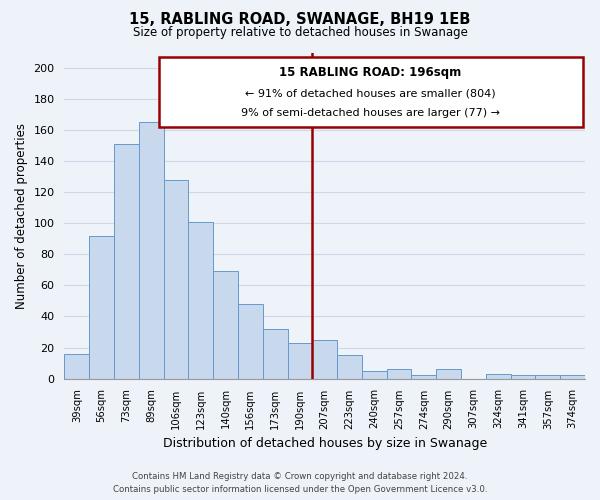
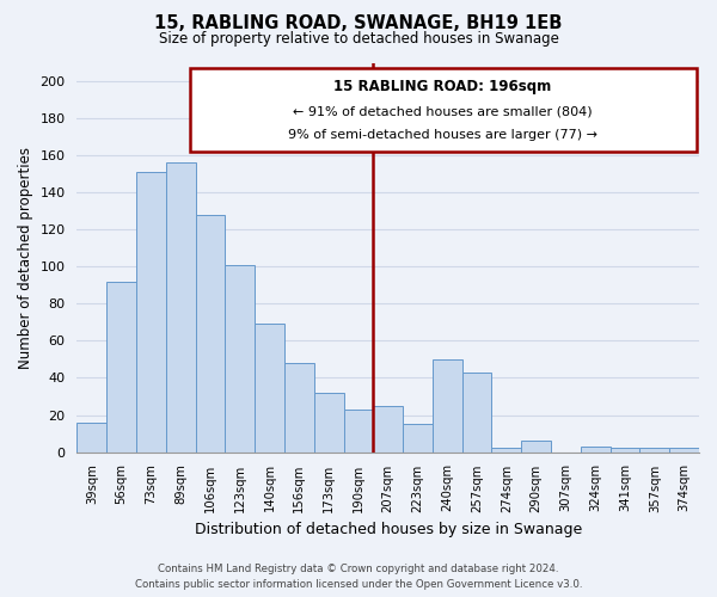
89sqm: 165 -> 156
240sqm: 5 -> 50
257sqm: 6 -> 43
